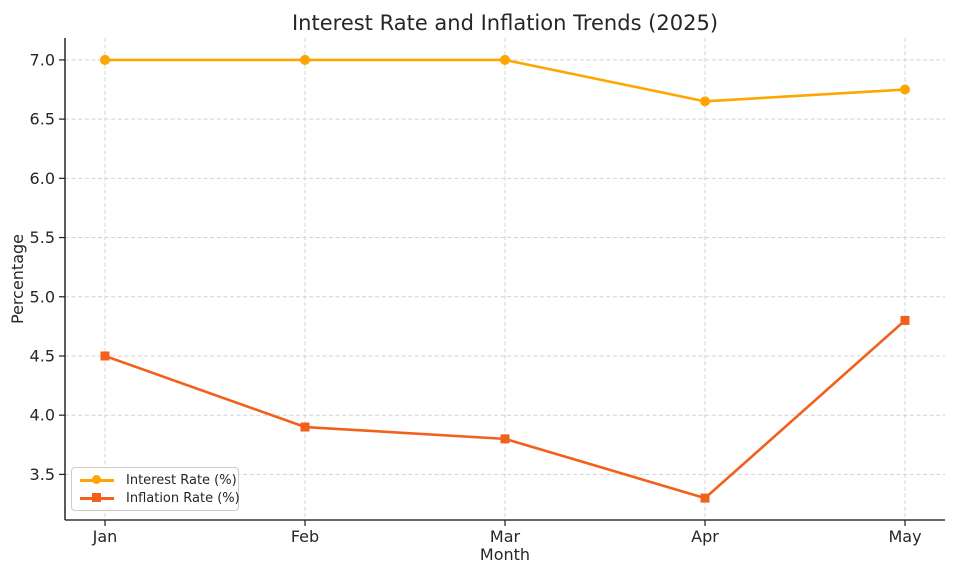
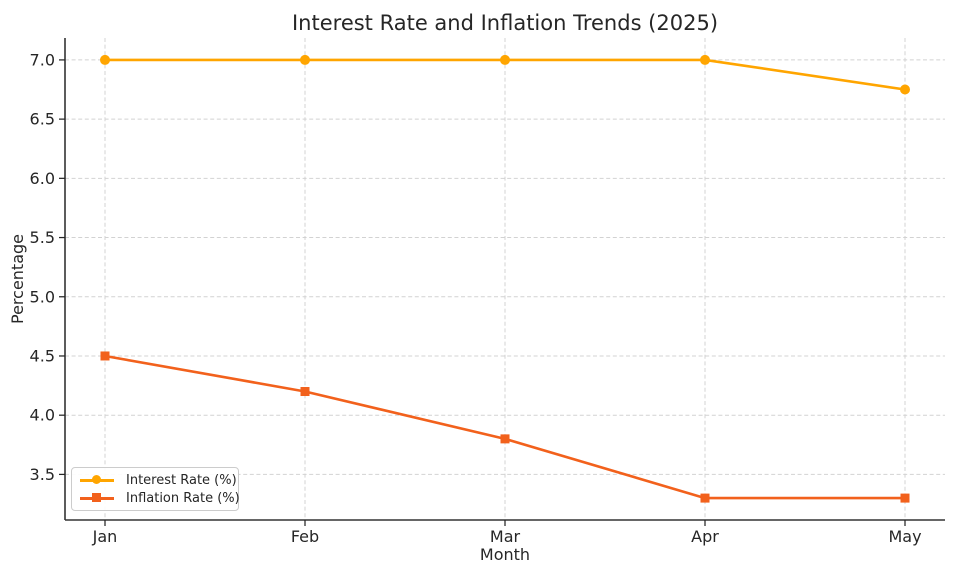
Inflation Rate (%)/Feb: 3.9 -> 4.2
Interest Rate (%)/Apr: 6.65 -> 7.00
Inflation Rate (%)/May: 4.8 -> 3.3
